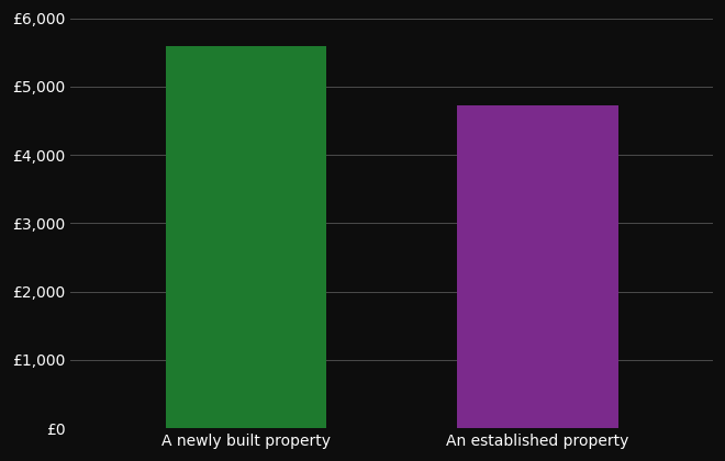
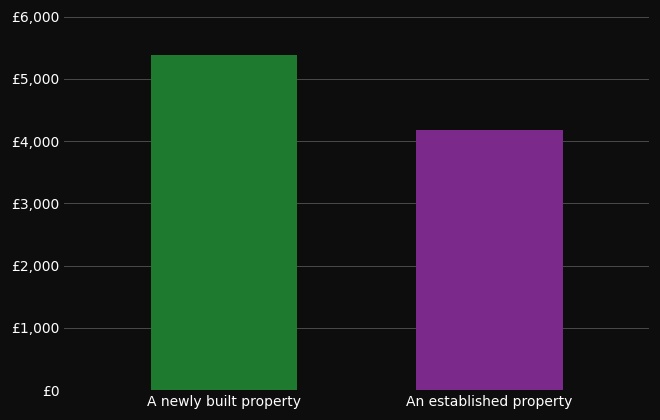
A newly built property: £5,600 -> £5,380
An established property: £4,720 -> £4,180
